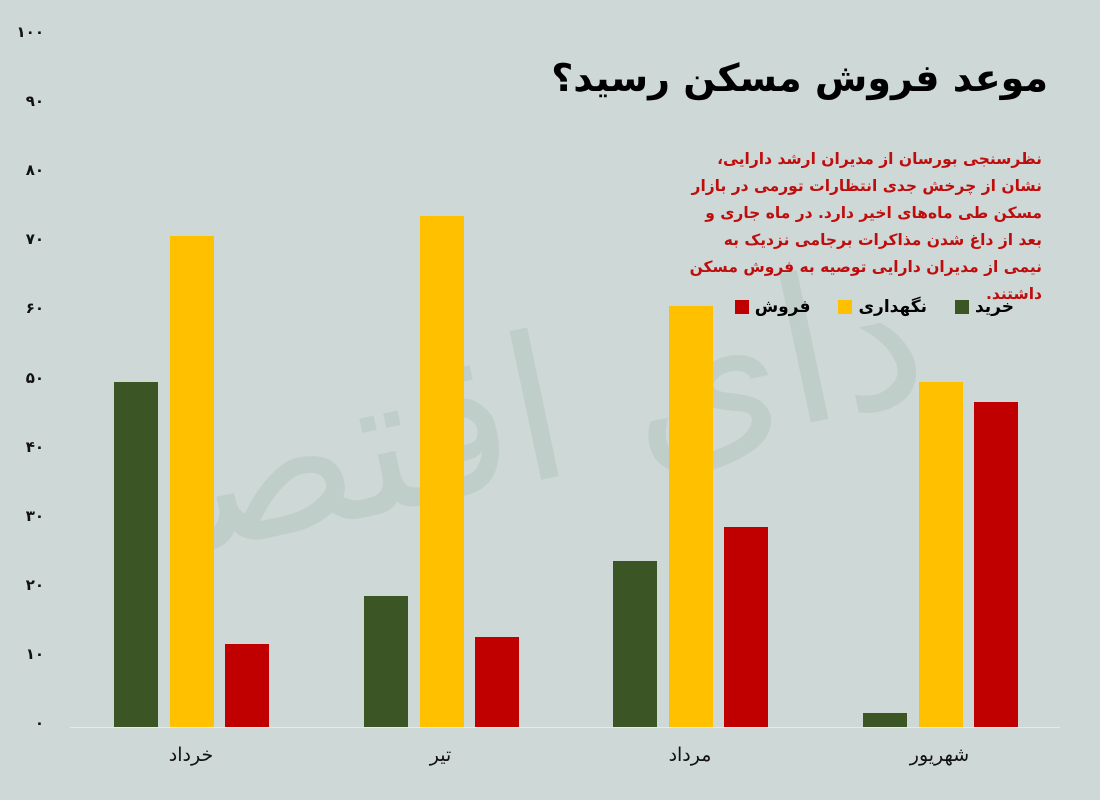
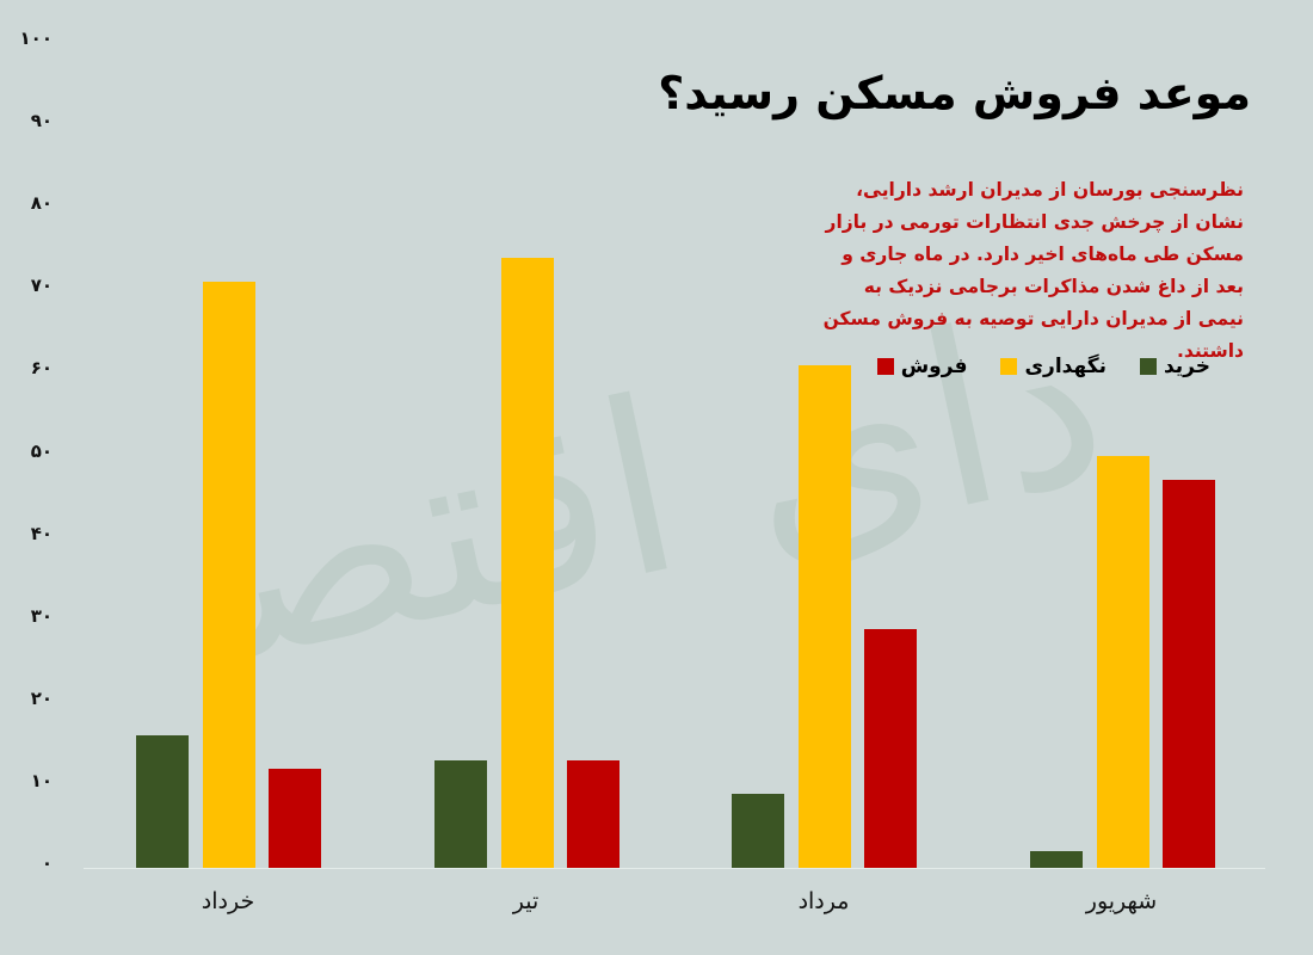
خرید/خرداد: 50 -> 16
خرید/تیر: 19 -> 13
خرید/مرداد: 24 -> 9
